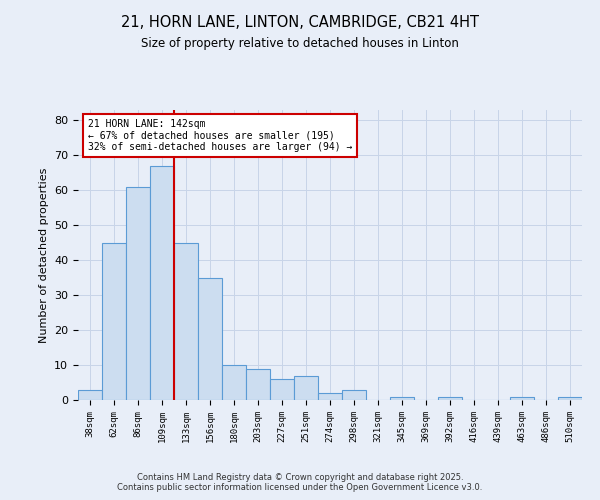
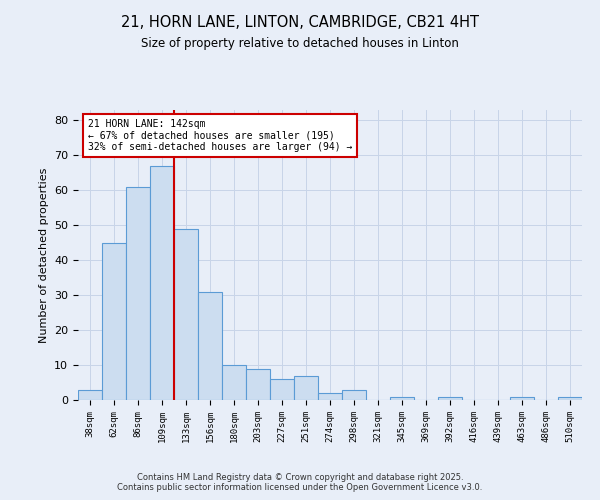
133sqm: 45 -> 49
156sqm: 35 -> 31
